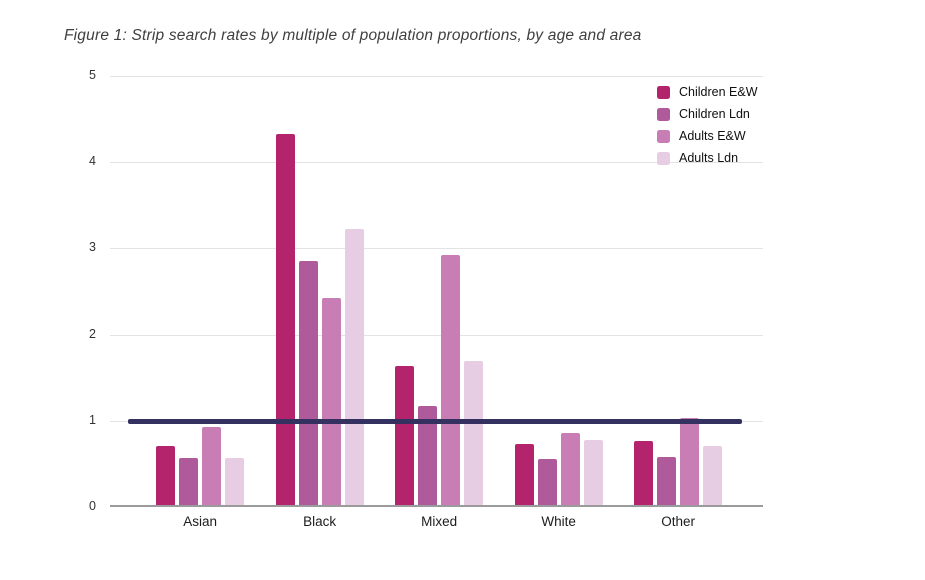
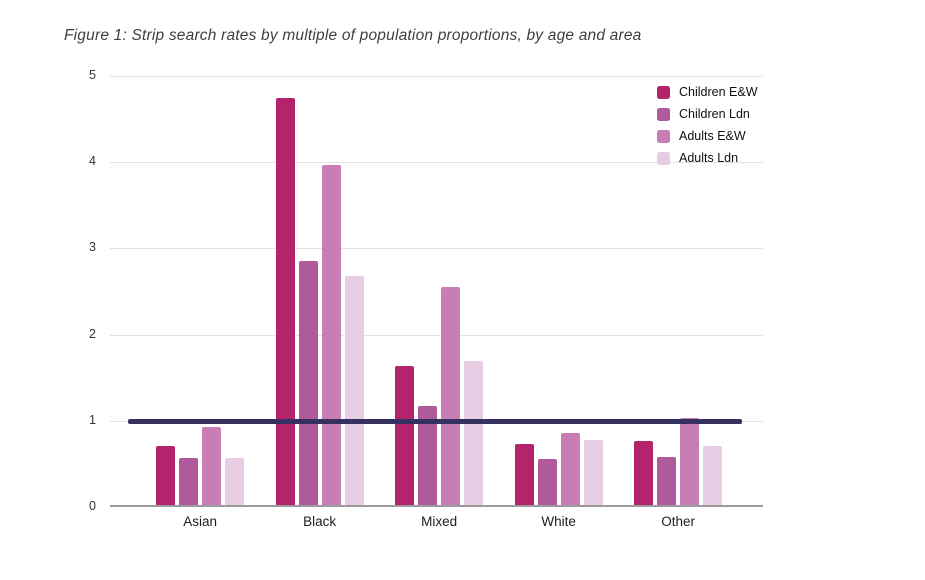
Children E&W/Black: 4.3 -> 4.7
Adults E&W/Black: 2.4 -> 4.0
Adults Ldn/Black: 3.2 -> 2.7
Adults E&W/Mixed: 2.9 -> 2.5
